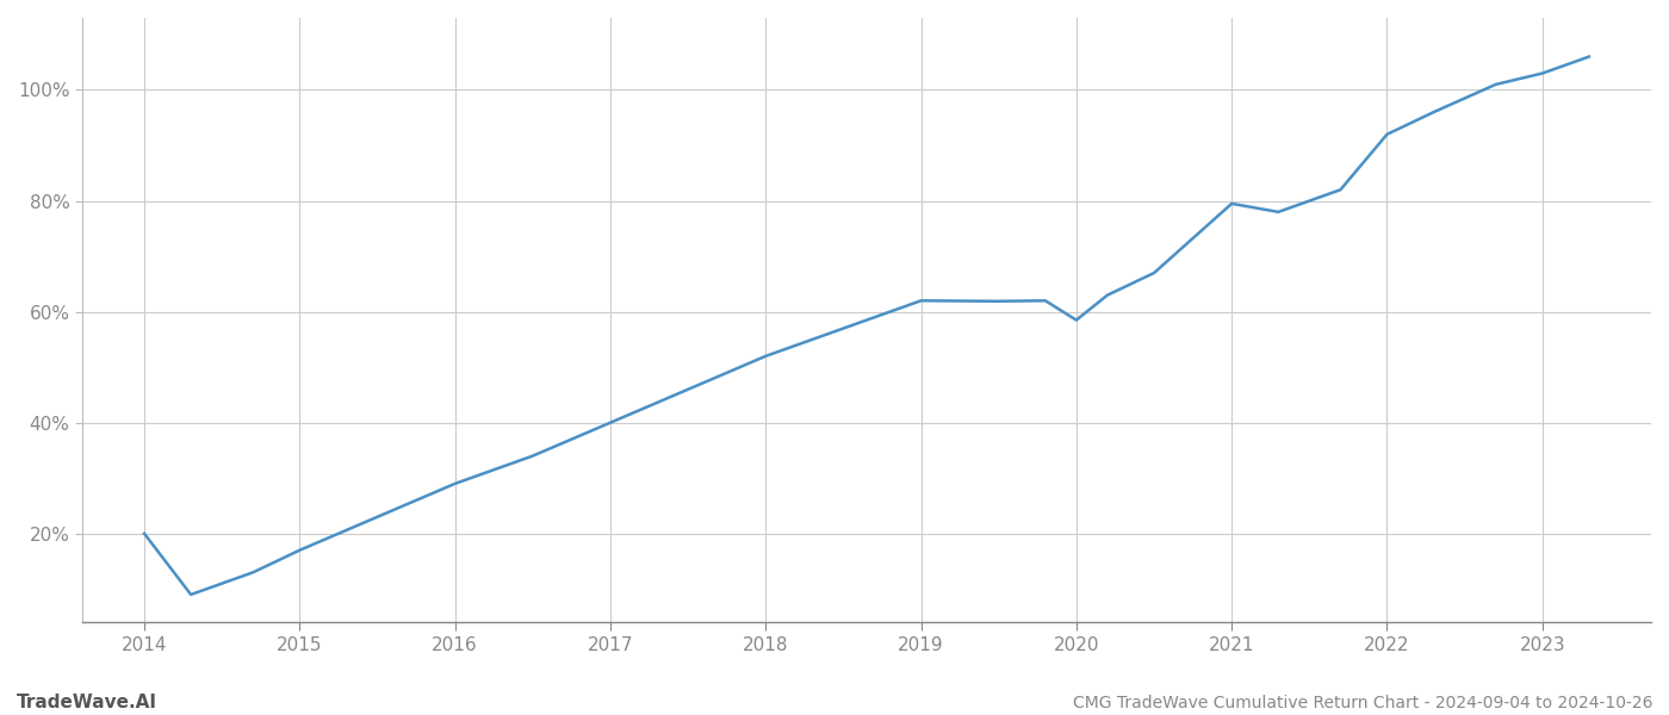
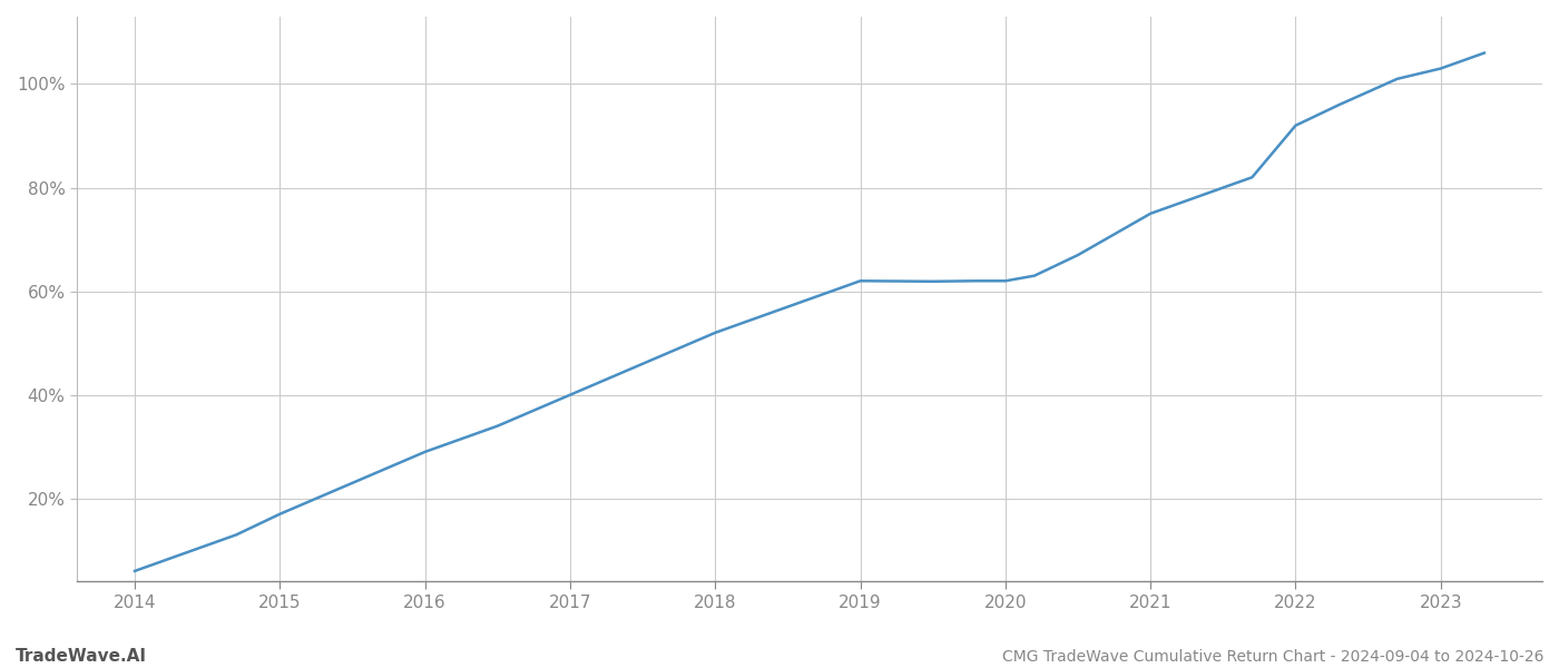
2014: 20.0% -> 6.0%
2020: 58.5% -> 62.0%
2021: 79.5% -> 75.0%
